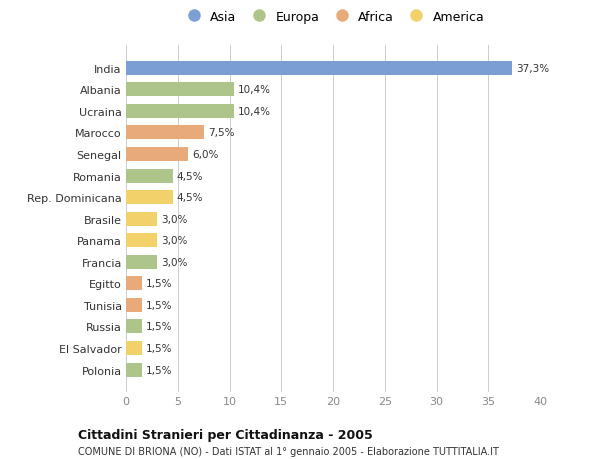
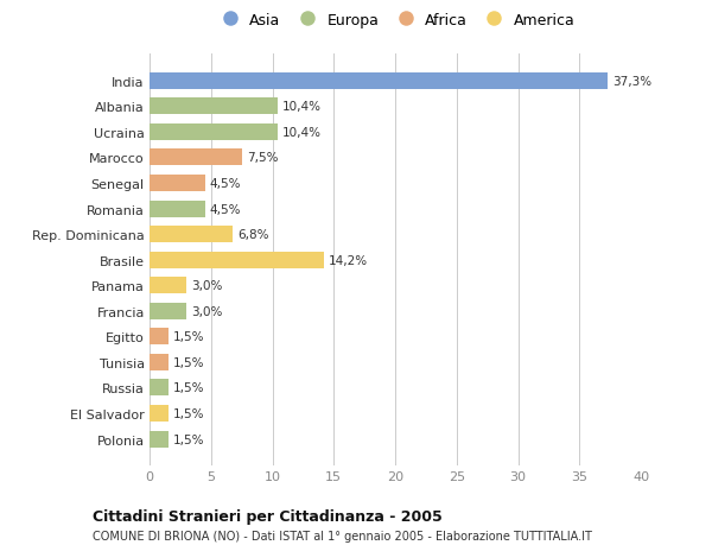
Senegal: 6,0% -> 4,5%
Rep. Dominicana: 4,5% -> 6,8%
Brasile: 3,0% -> 14,2%
